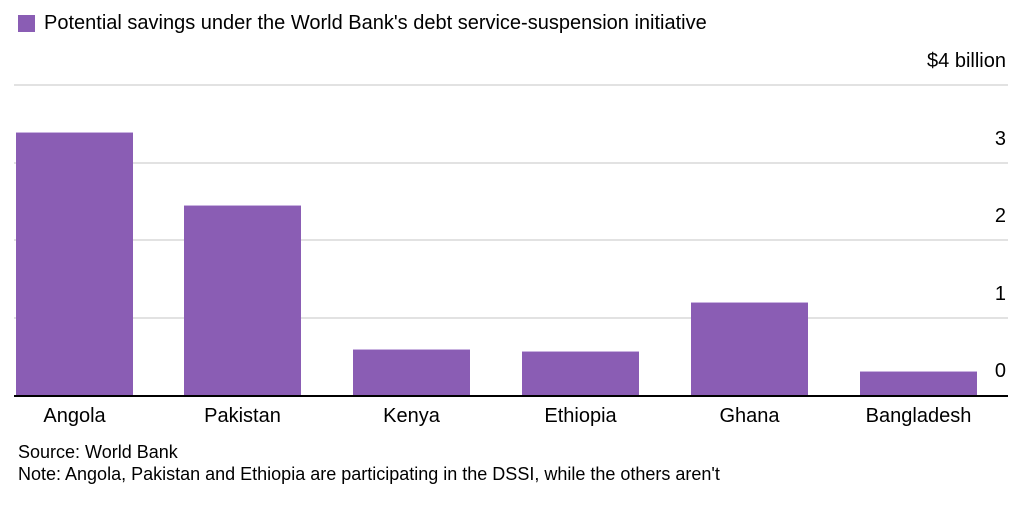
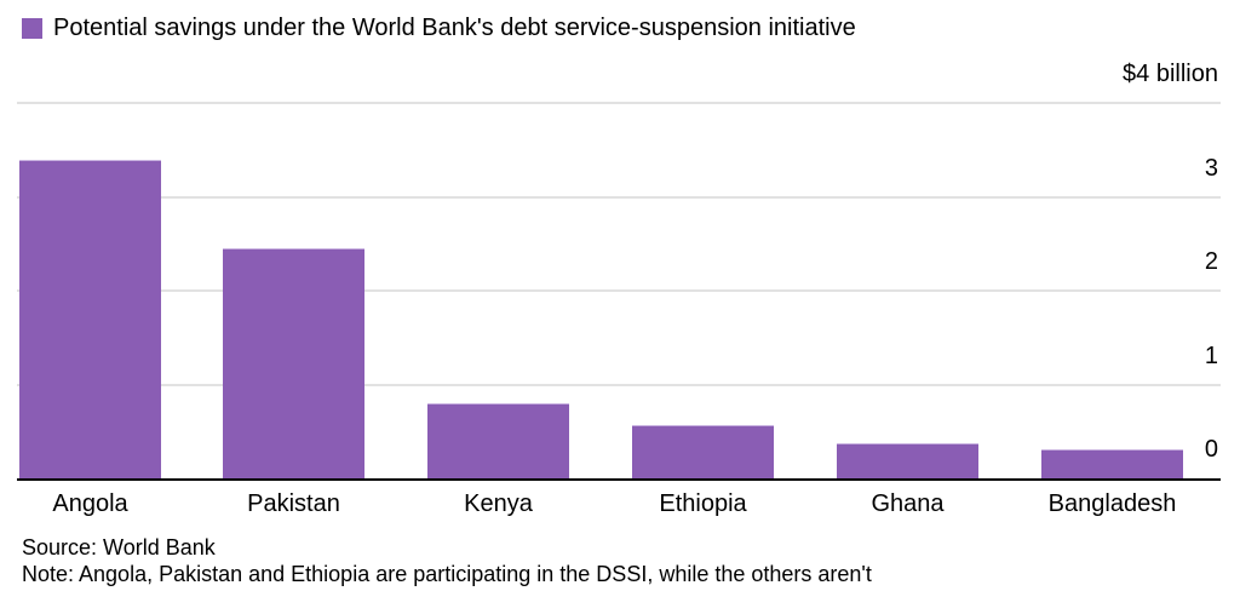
Kenya: 0.6 -> 0.8
Ghana: 1.2 -> 0.4
